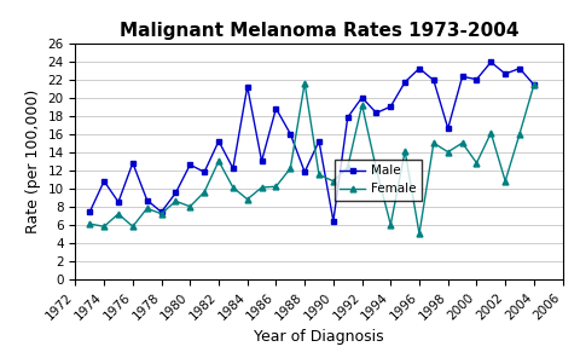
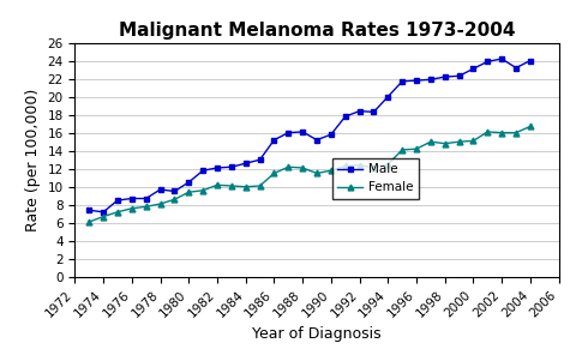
Male/1974: 10.8 -> 7.2
Female/1974: 5.8 -> 6.7
Male/1976: 12.8 -> 8.7
Female/1976: 5.8 -> 7.6
Male/1978: 7.4 -> 9.7
Female/1978: 7.2 -> 8.1
Male/1980: 12.6 -> 10.5
Female/1980: 8.0 -> 9.4
Male/1982: 15.2 -> 12.1
Female/1982: 13.0 -> 10.2
Male/1984: 21.2 -> 12.6
Female/1984: 8.8 -> 10.0
Male/1986: 18.8 -> 15.2
Female/1986: 10.2 -> 11.5
Male/1988: 11.8 -> 16.1
Female/1988: 21.6 -> 12.1
Male/1990: 6.4 -> 15.8
Female/1990: 10.8 -> 11.8
Male/1992: 20.0 -> 18.4
Female/1992: 19.2 -> 12.4
Male/1994: 19.0 -> 20.0
Female/1994: 6.0 -> 12.5
Male/1996: 23.2 -> 21.8
Female/1996: 5.0 -> 14.2
Male/1998: 16.6 -> 22.2
Female/1998: 14.0 -> 14.8
Male/2000: 22.0 -> 23.1
Female/2000: 12.8 -> 15.1
Male/2002: 22.6 -> 24.2
Female/2002: 10.8 -> 16.0
Male/2004: 21.4 -> 24.0
Female/2004: 21.4 -> 16.7
